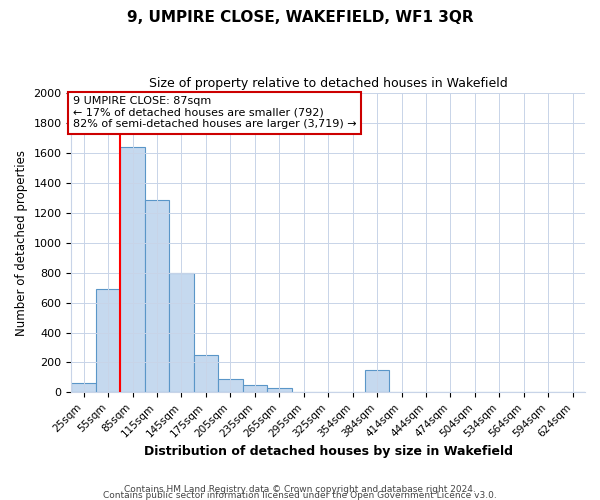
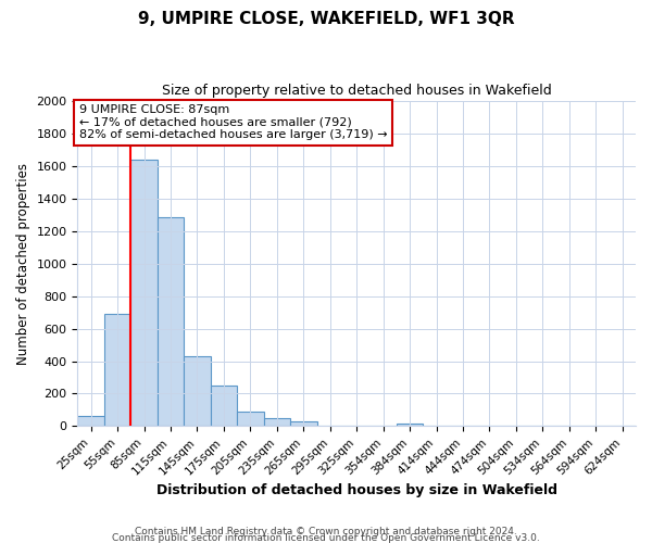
145sqm: 800 -> 430
384sqm: 150 -> 20
